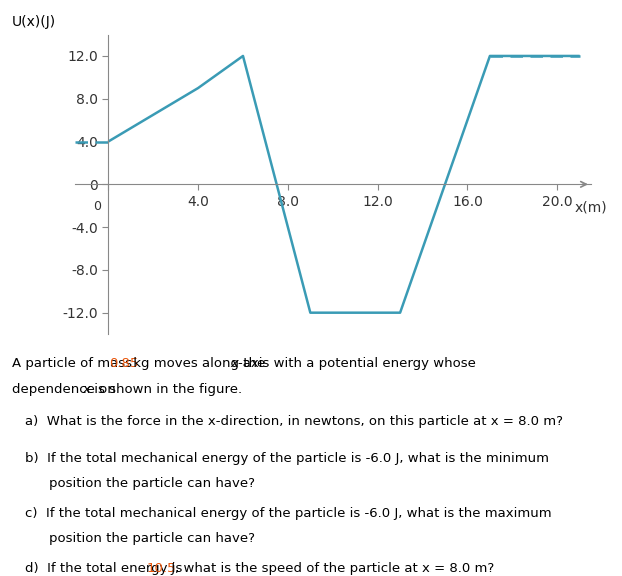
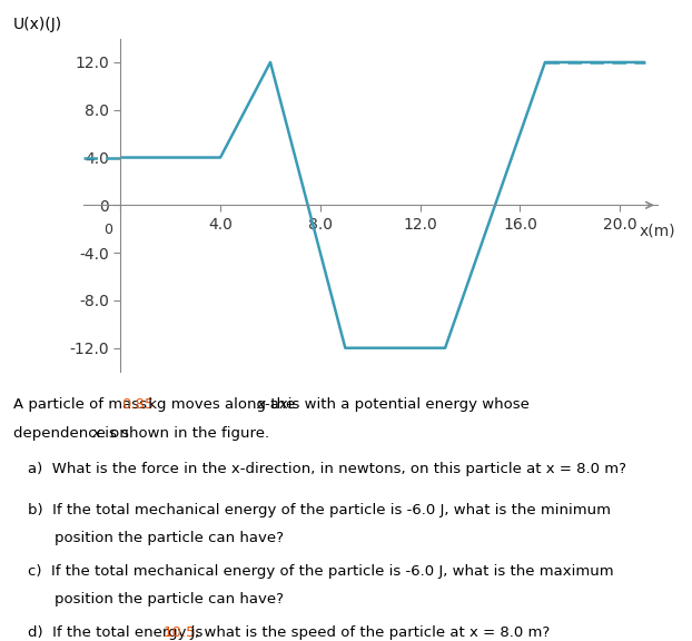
4.0: 9 -> 4
